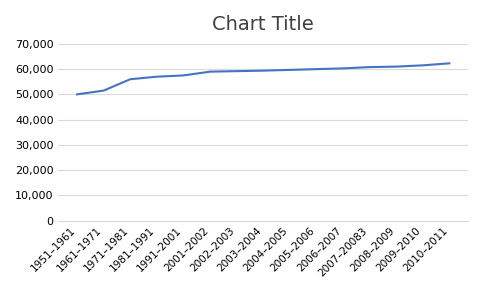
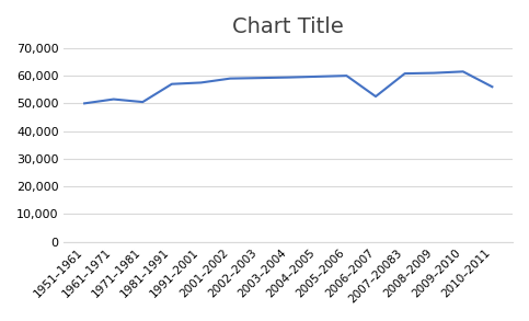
1971–1981: 56,000 -> 50,500
2006–2007: 60,300 -> 52,500
2010–2011: 62,300 -> 56,000
